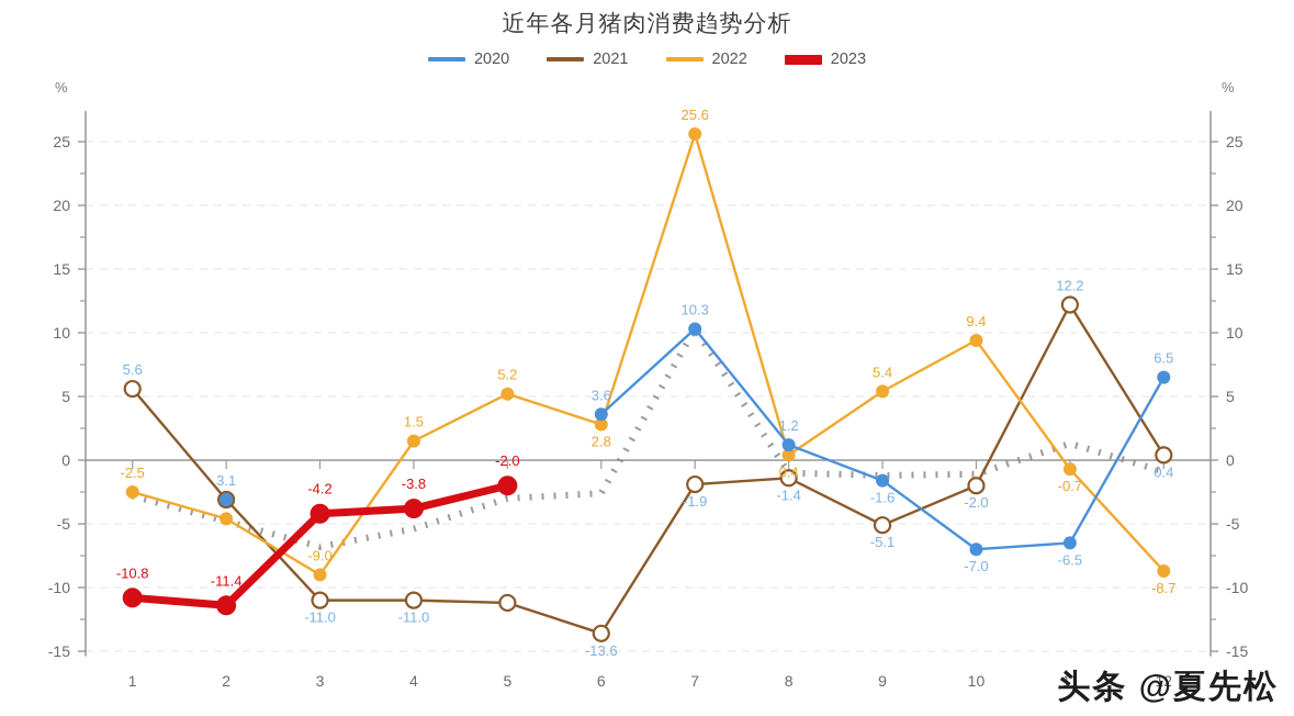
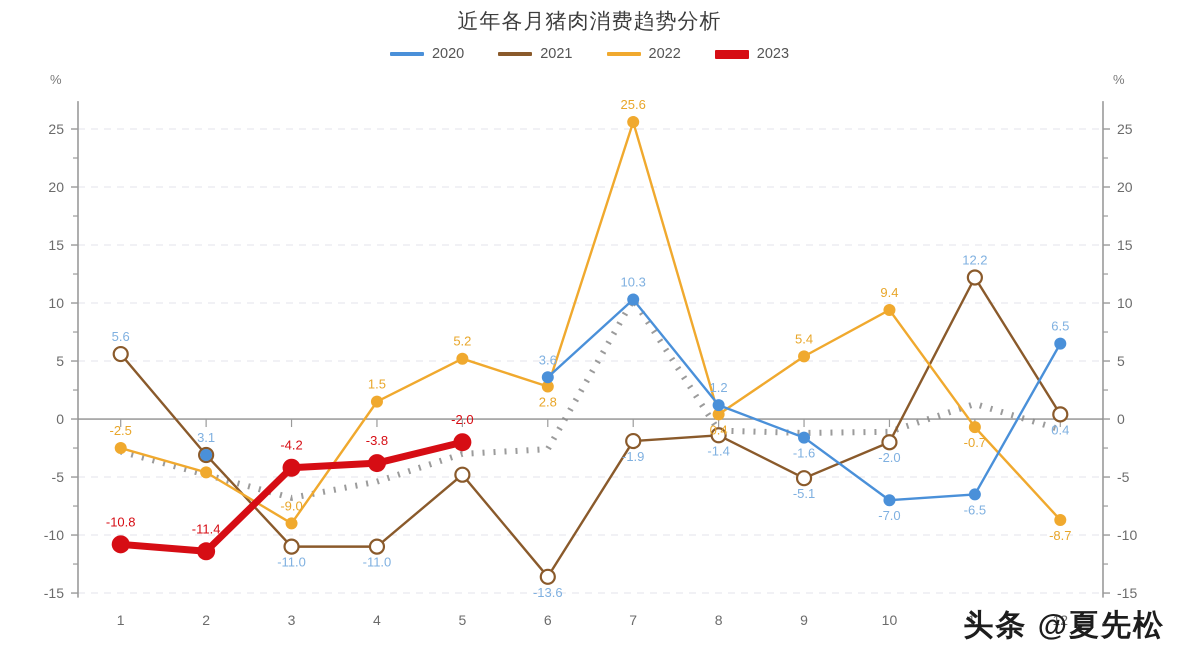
2021/5: -11.2 -> -4.8
